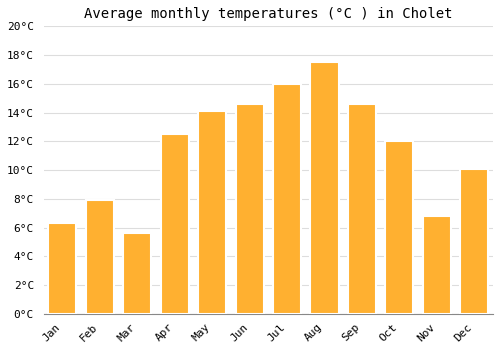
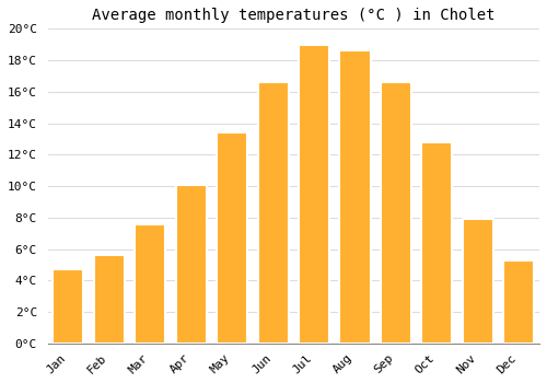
Jan: 6.3°C -> 4.7°C
Feb: 7.9°C -> 5.6°C
Mar: 5.6°C -> 7.6°C
Apr: 12.5°C -> 10.1°C
May: 14.1°C -> 13.4°C
Jun: 14.6°C -> 16.6°C
Jul: 16.0°C -> 19.0°C
Aug: 17.5°C -> 18.6°C
Sep: 14.6°C -> 16.6°C
Oct: 12.0°C -> 12.8°C
Nov: 6.8°C -> 7.9°C
Dec: 10.1°C -> 5.3°C
